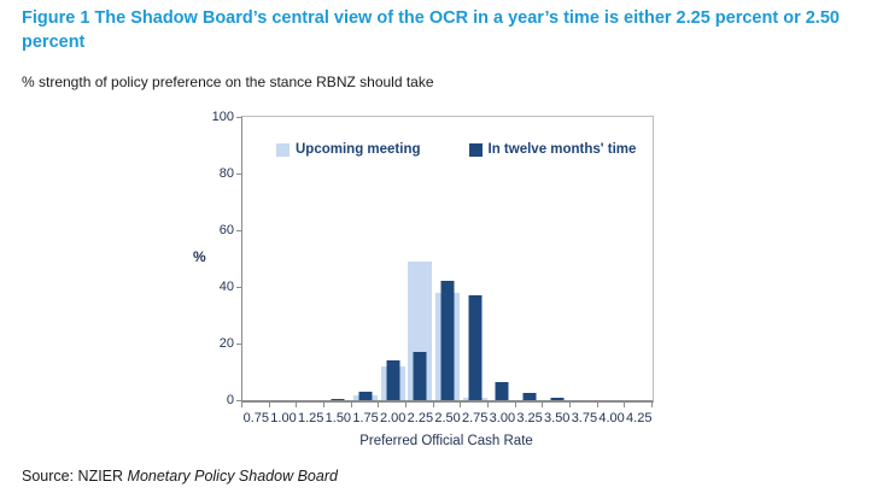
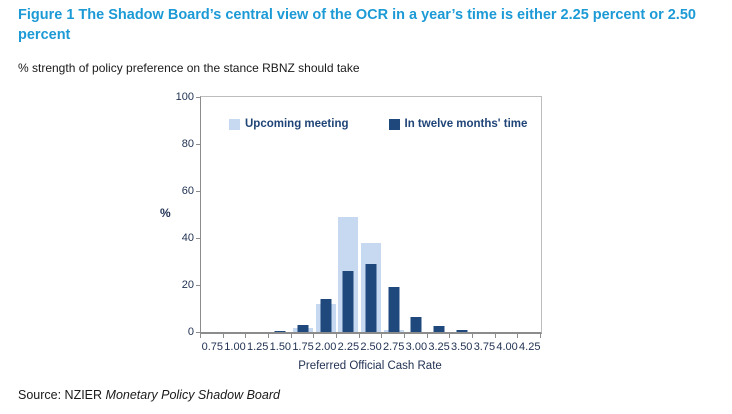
In twelve months' time/2.25: 17 -> 26
In twelve months' time/2.50: 42 -> 29
In twelve months' time/2.75: 37 -> 19
